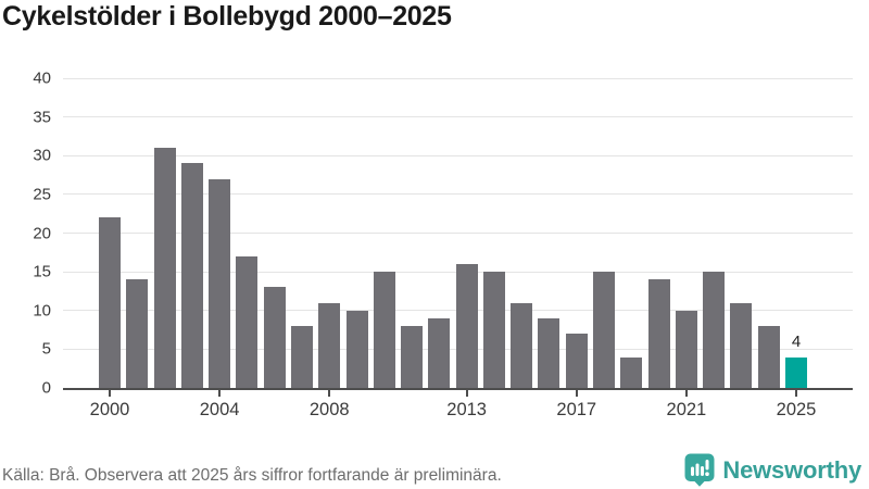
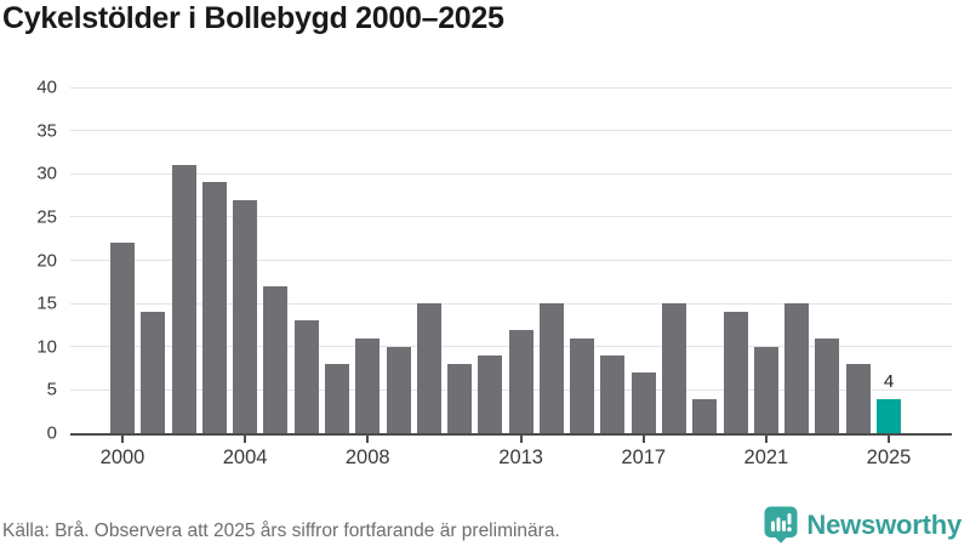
2013: 16 -> 12
